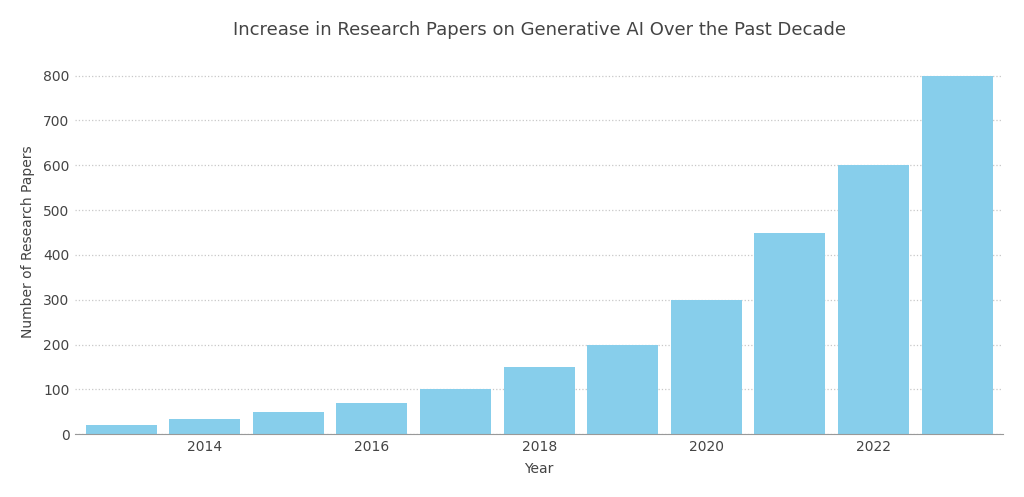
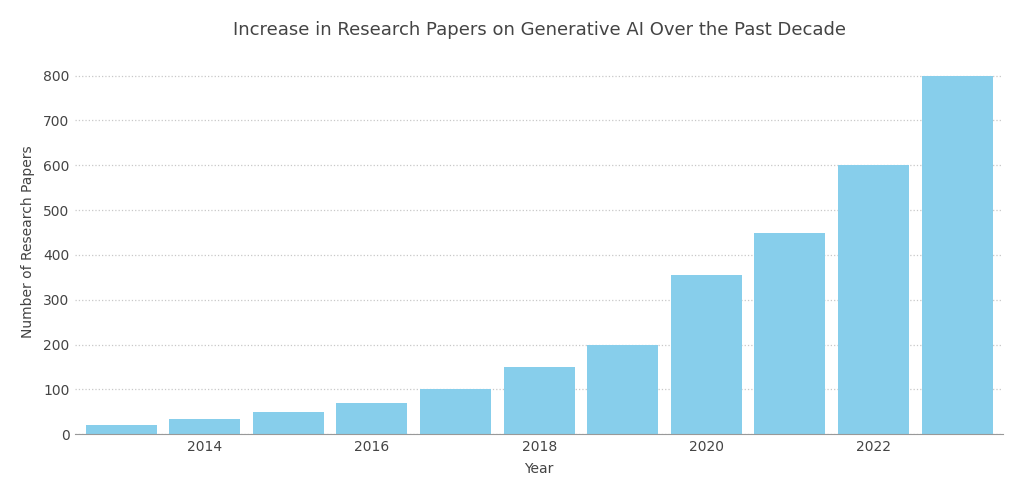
2020: 300 -> 355
